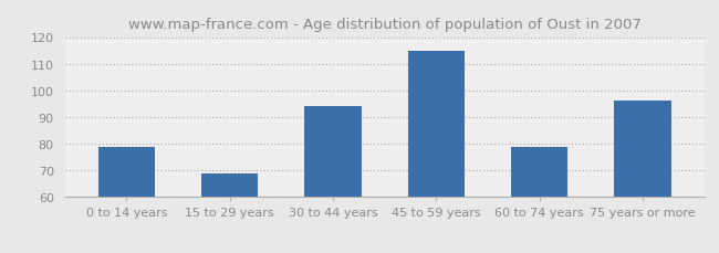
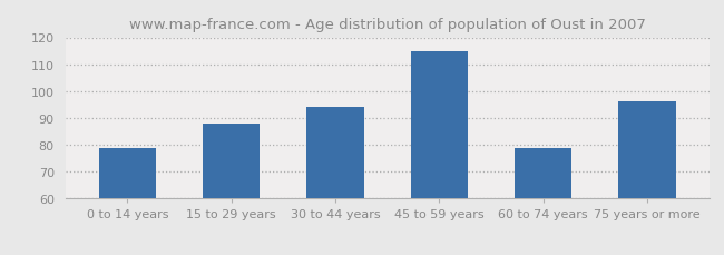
15 to 29 years: 69 -> 88
